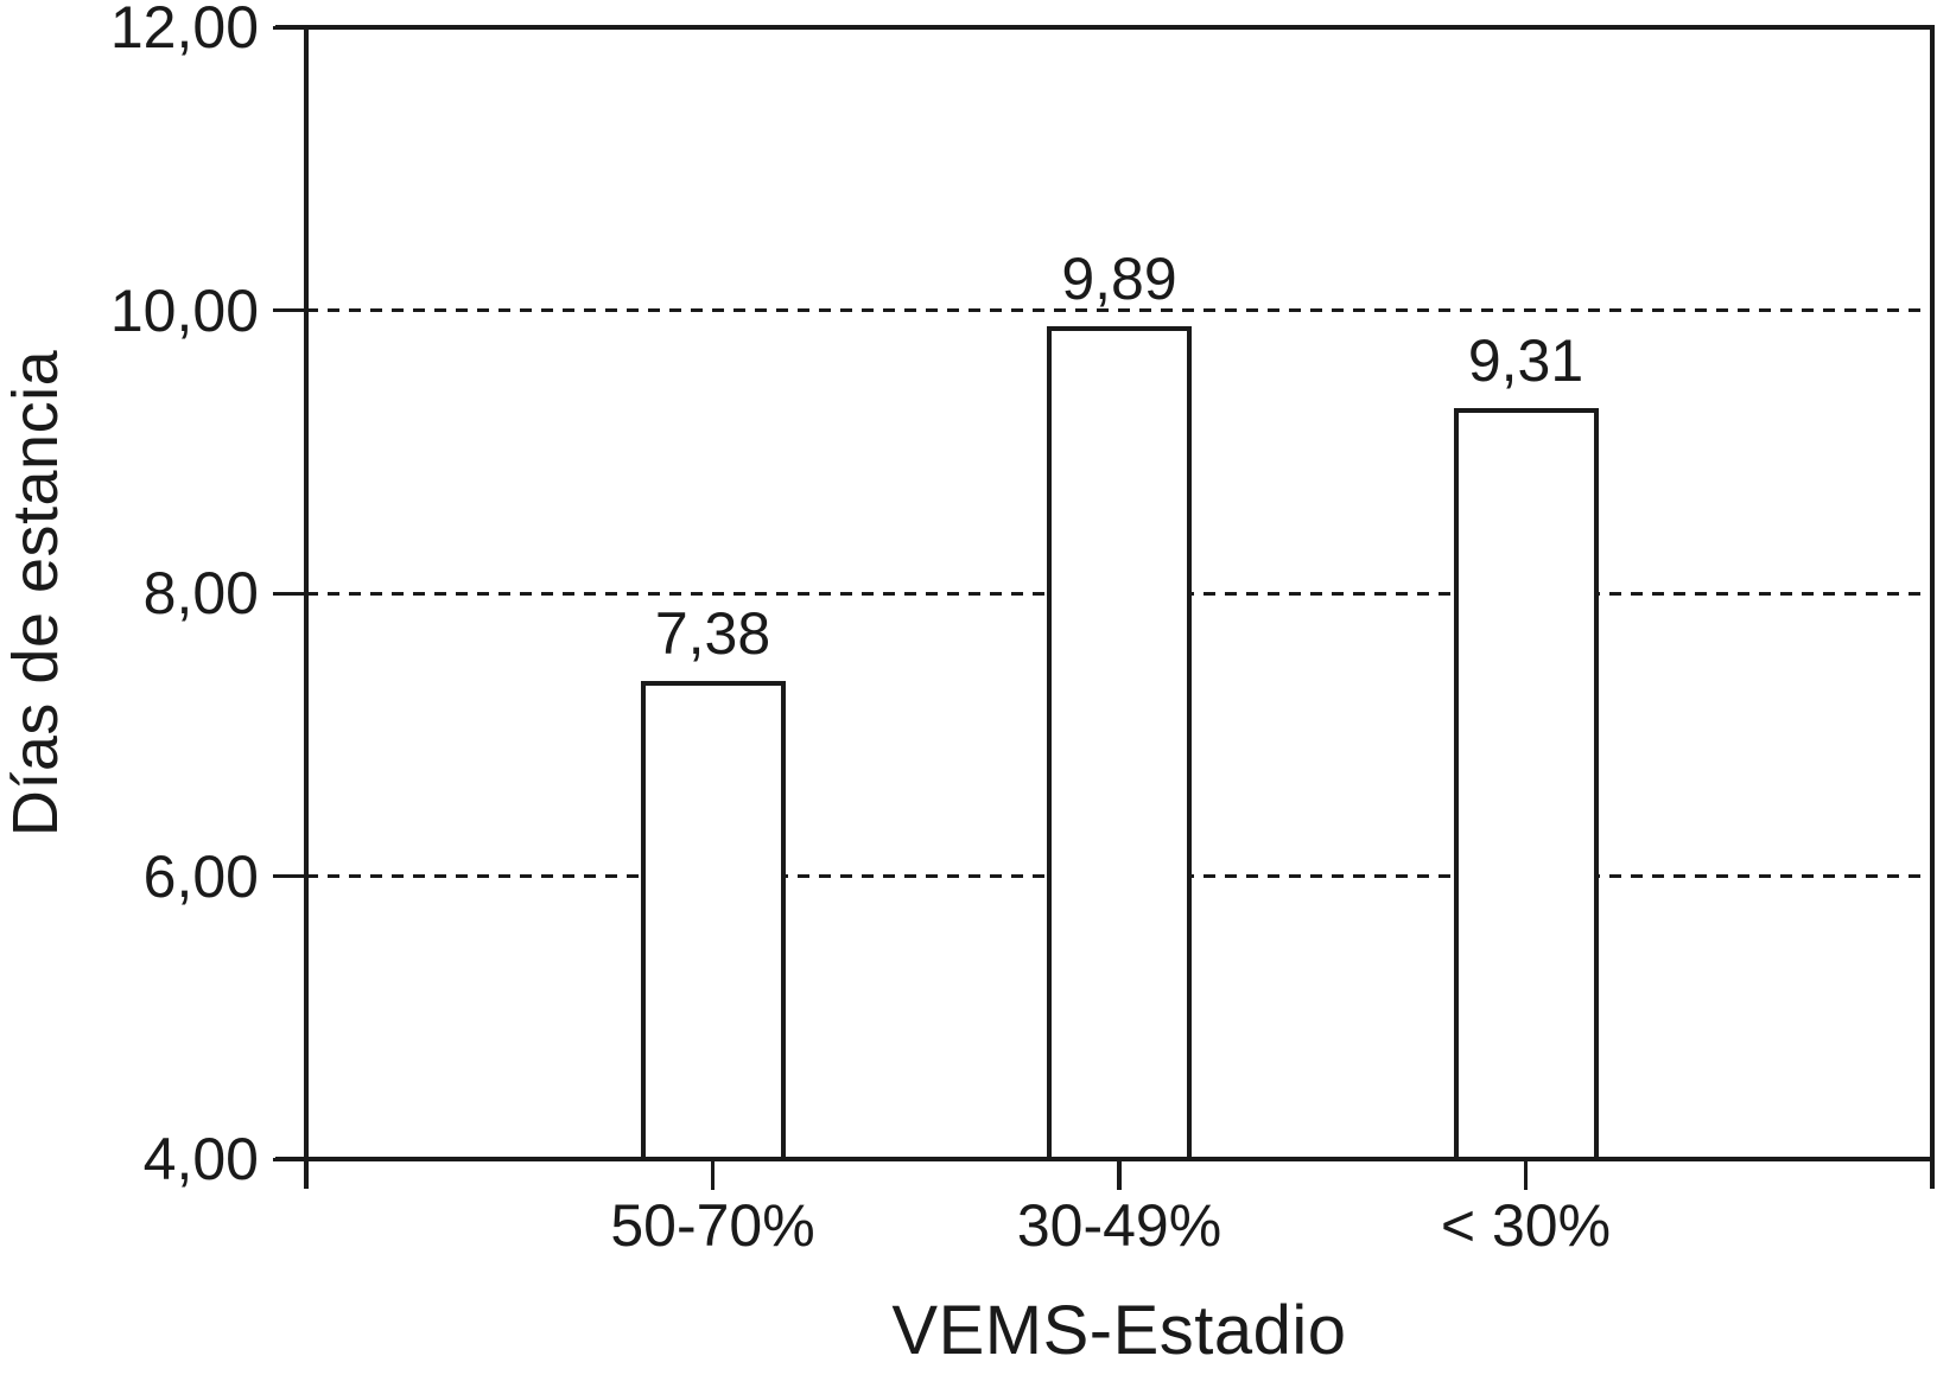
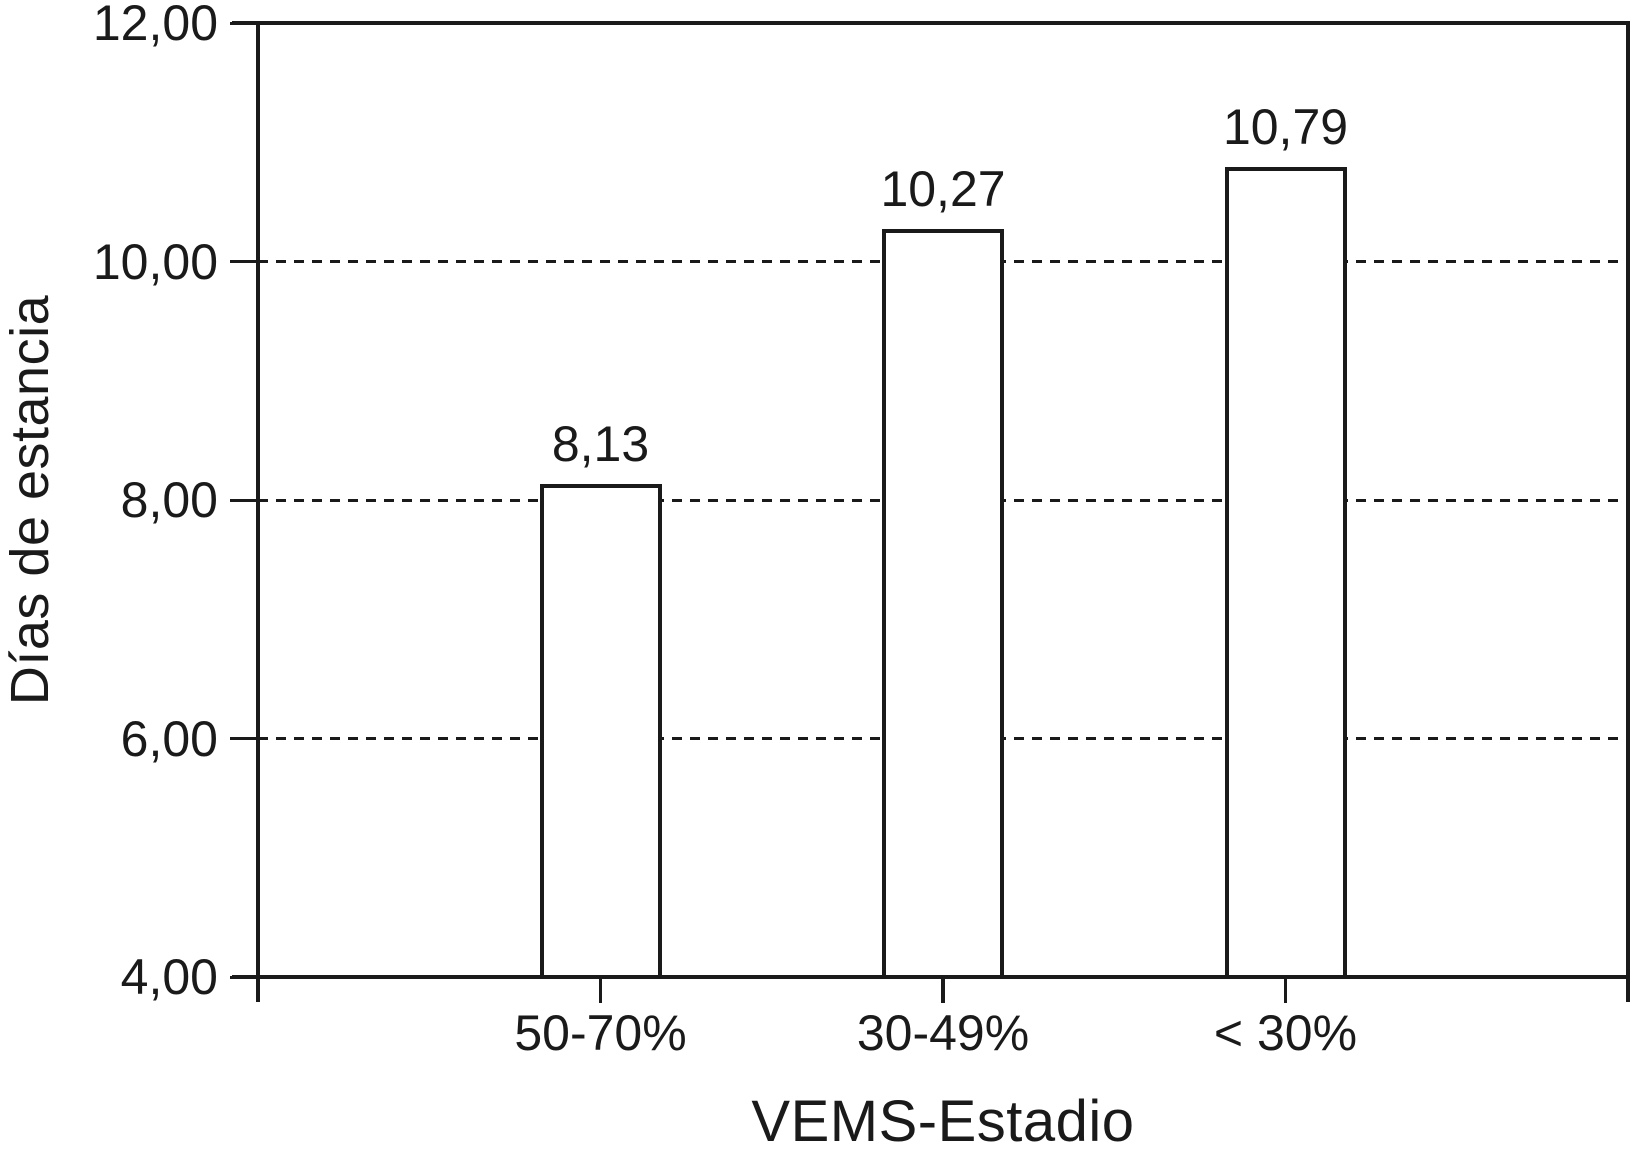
50-70%: 7,38 -> 8,13
30-49%: 9,89 -> 10,27
< 30%: 9,31 -> 10,79
